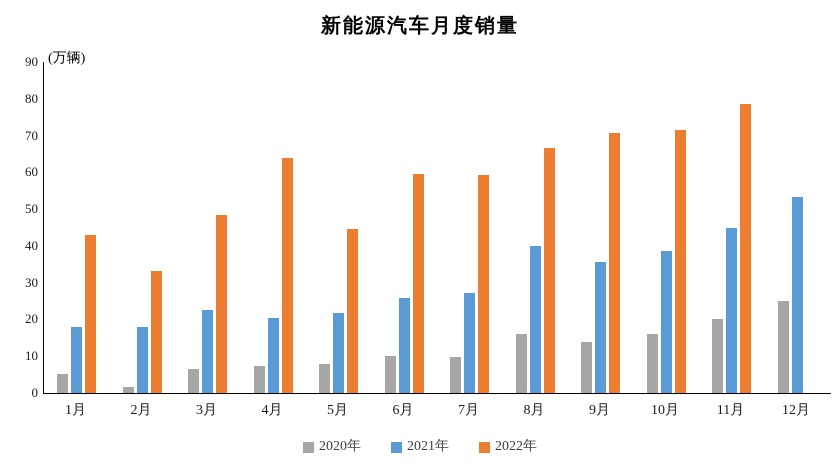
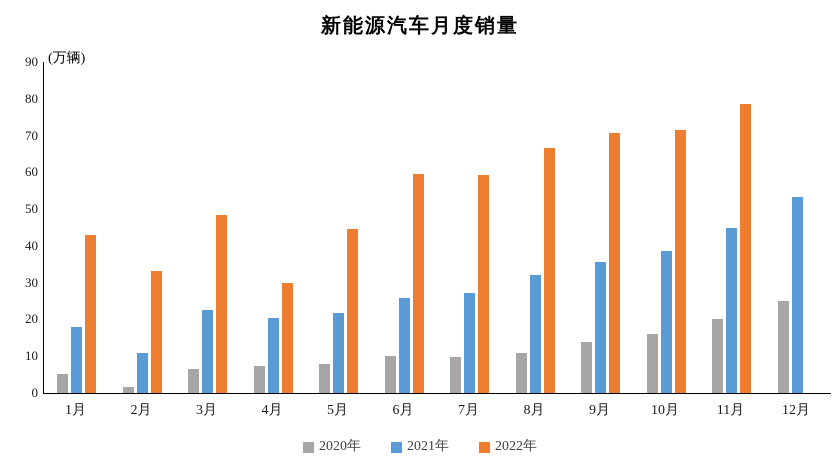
2021年/2月: 18 -> 11
2022年/4月: 64 -> 30
2020年/8月: 16 -> 11
2021年/8月: 40 -> 32
